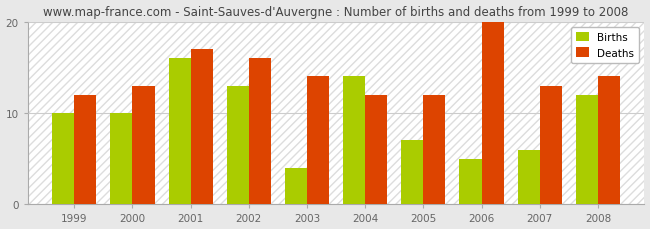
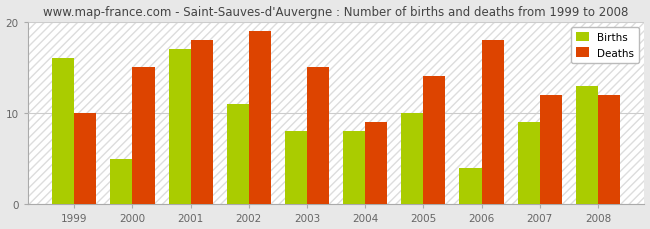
Births/1999: 10 -> 16
Deaths/1999: 12 -> 10
Births/2000: 10 -> 5
Deaths/2000: 13 -> 15
Births/2001: 16 -> 17
Deaths/2001: 17 -> 18
Births/2002: 13 -> 11
Deaths/2002: 16 -> 19
Births/2003: 4 -> 8
Deaths/2003: 14 -> 15
Births/2004: 14 -> 8
Deaths/2004: 12 -> 9
Births/2005: 7 -> 10
Deaths/2005: 12 -> 14
Births/2006: 5 -> 4
Deaths/2006: 20 -> 18
Births/2007: 6 -> 9
Deaths/2007: 13 -> 12
Births/2008: 12 -> 13
Deaths/2008: 14 -> 12
